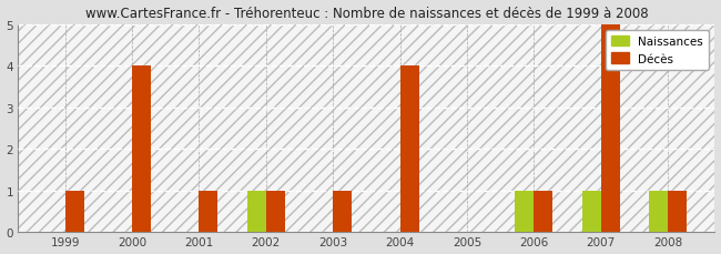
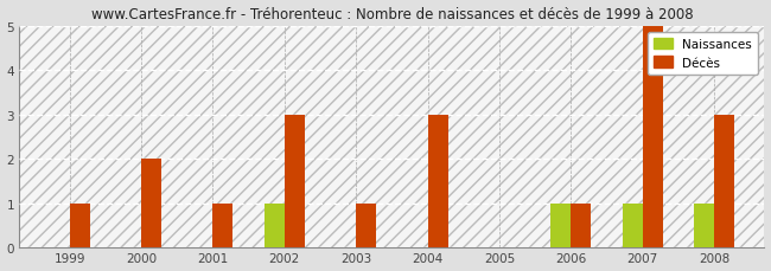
Décès/2000: 4 -> 2
Décès/2002: 1 -> 3
Décès/2004: 4 -> 3
Décès/2008: 1 -> 3
